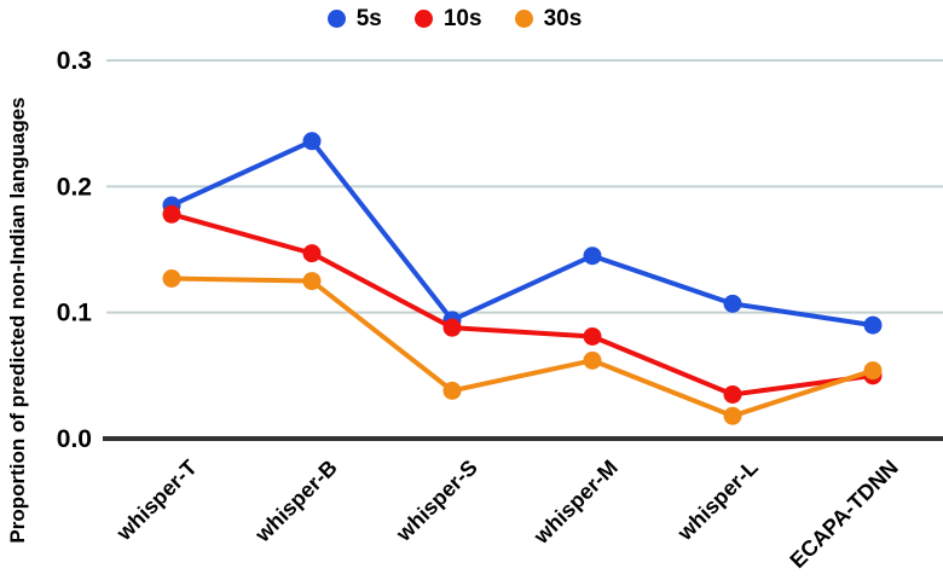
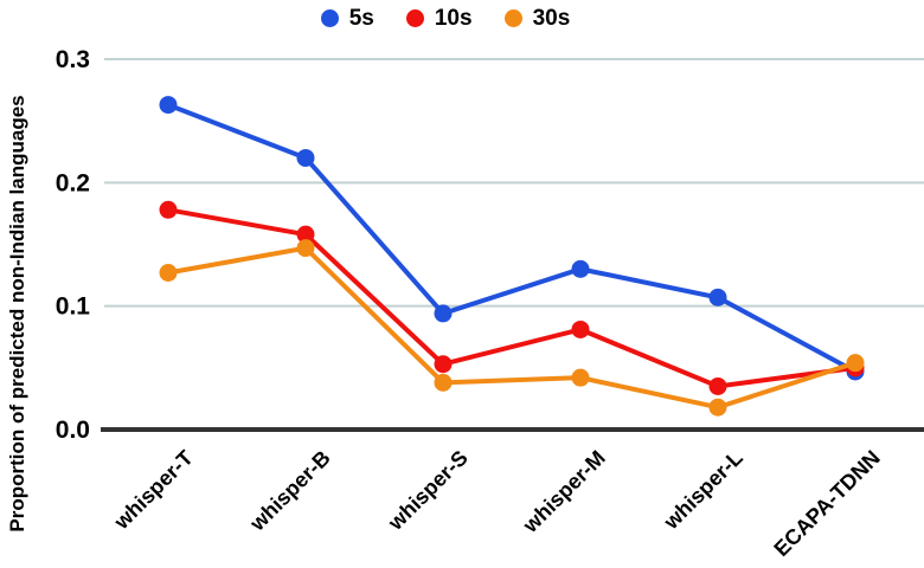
5s/whisper-T: 0.185 -> 0.263
5s/whisper-B: 0.236 -> 0.220
10s/whisper-B: 0.147 -> 0.158
30s/whisper-B: 0.125 -> 0.147
10s/whisper-S: 0.088 -> 0.053
5s/whisper-M: 0.145 -> 0.130
30s/whisper-M: 0.062 -> 0.042
5s/ECAPA-TDNN: 0.090 -> 0.047
